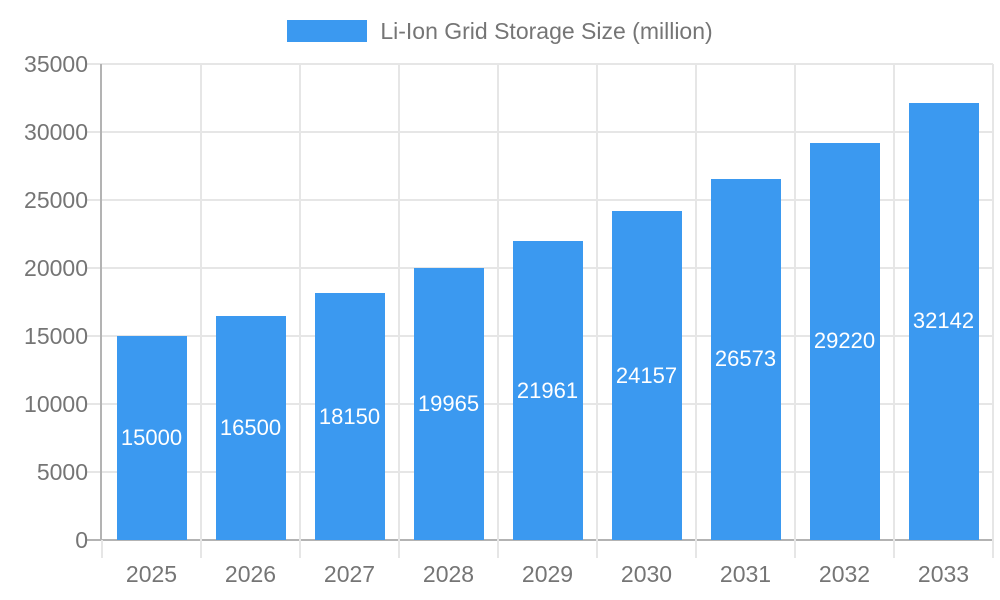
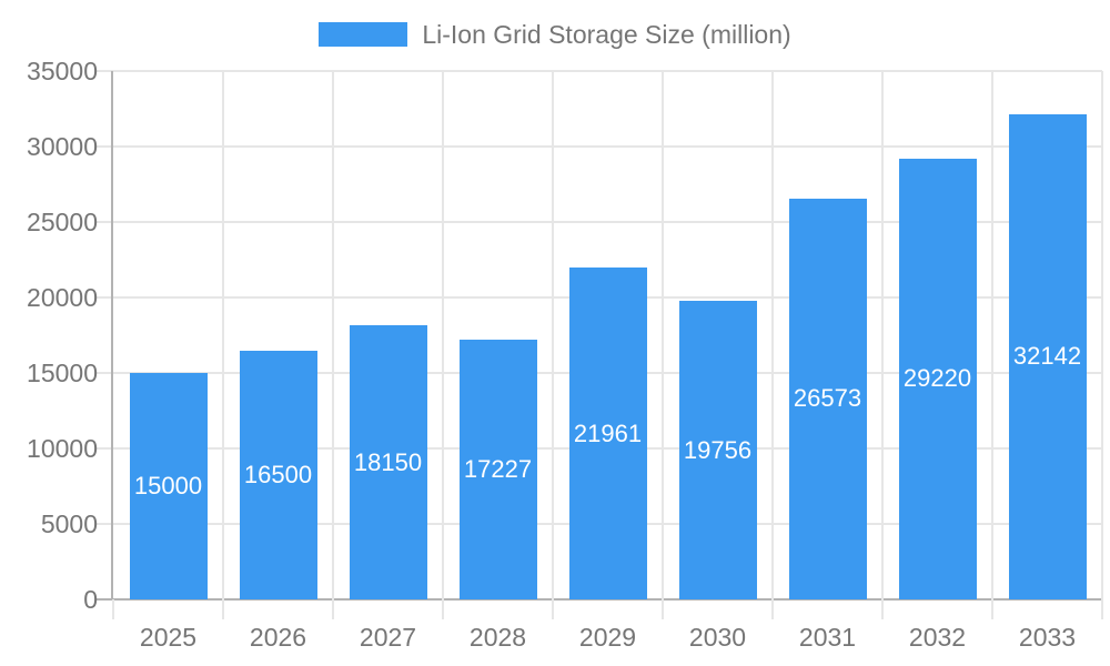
2028: 19965 -> 17227
2030: 24157 -> 19756
